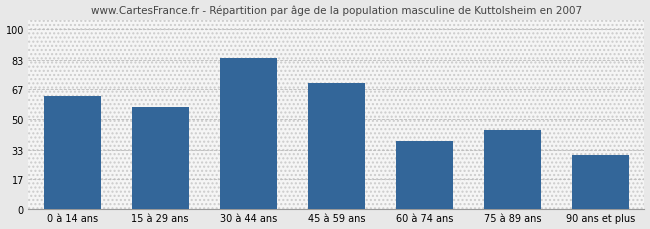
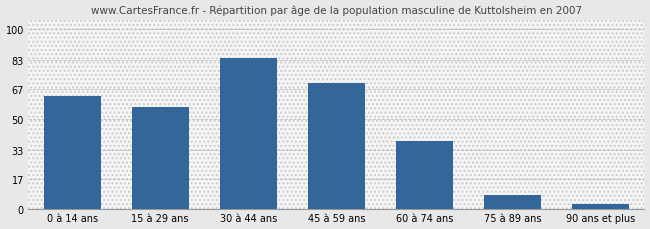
75 à 89 ans: 44 -> 8
90 ans et plus: 30 -> 3
